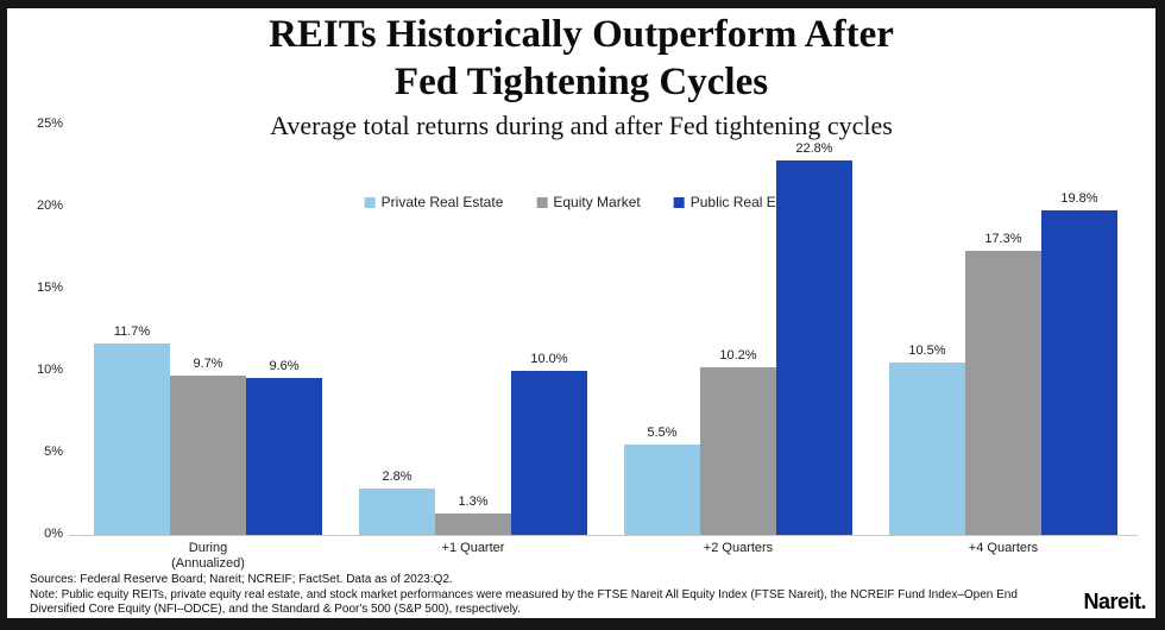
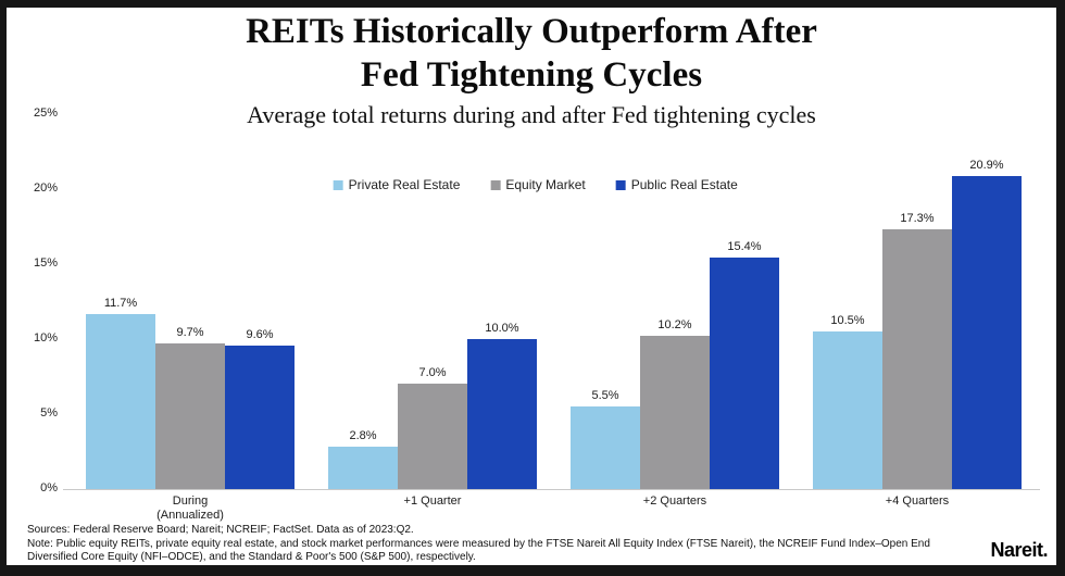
Equity Market/+1 Quarter: 1.3% -> 7.0%
Public Real Estate/+2 Quarters: 22.8% -> 15.4%
Public Real Estate/+4 Quarters: 19.8% -> 20.9%
